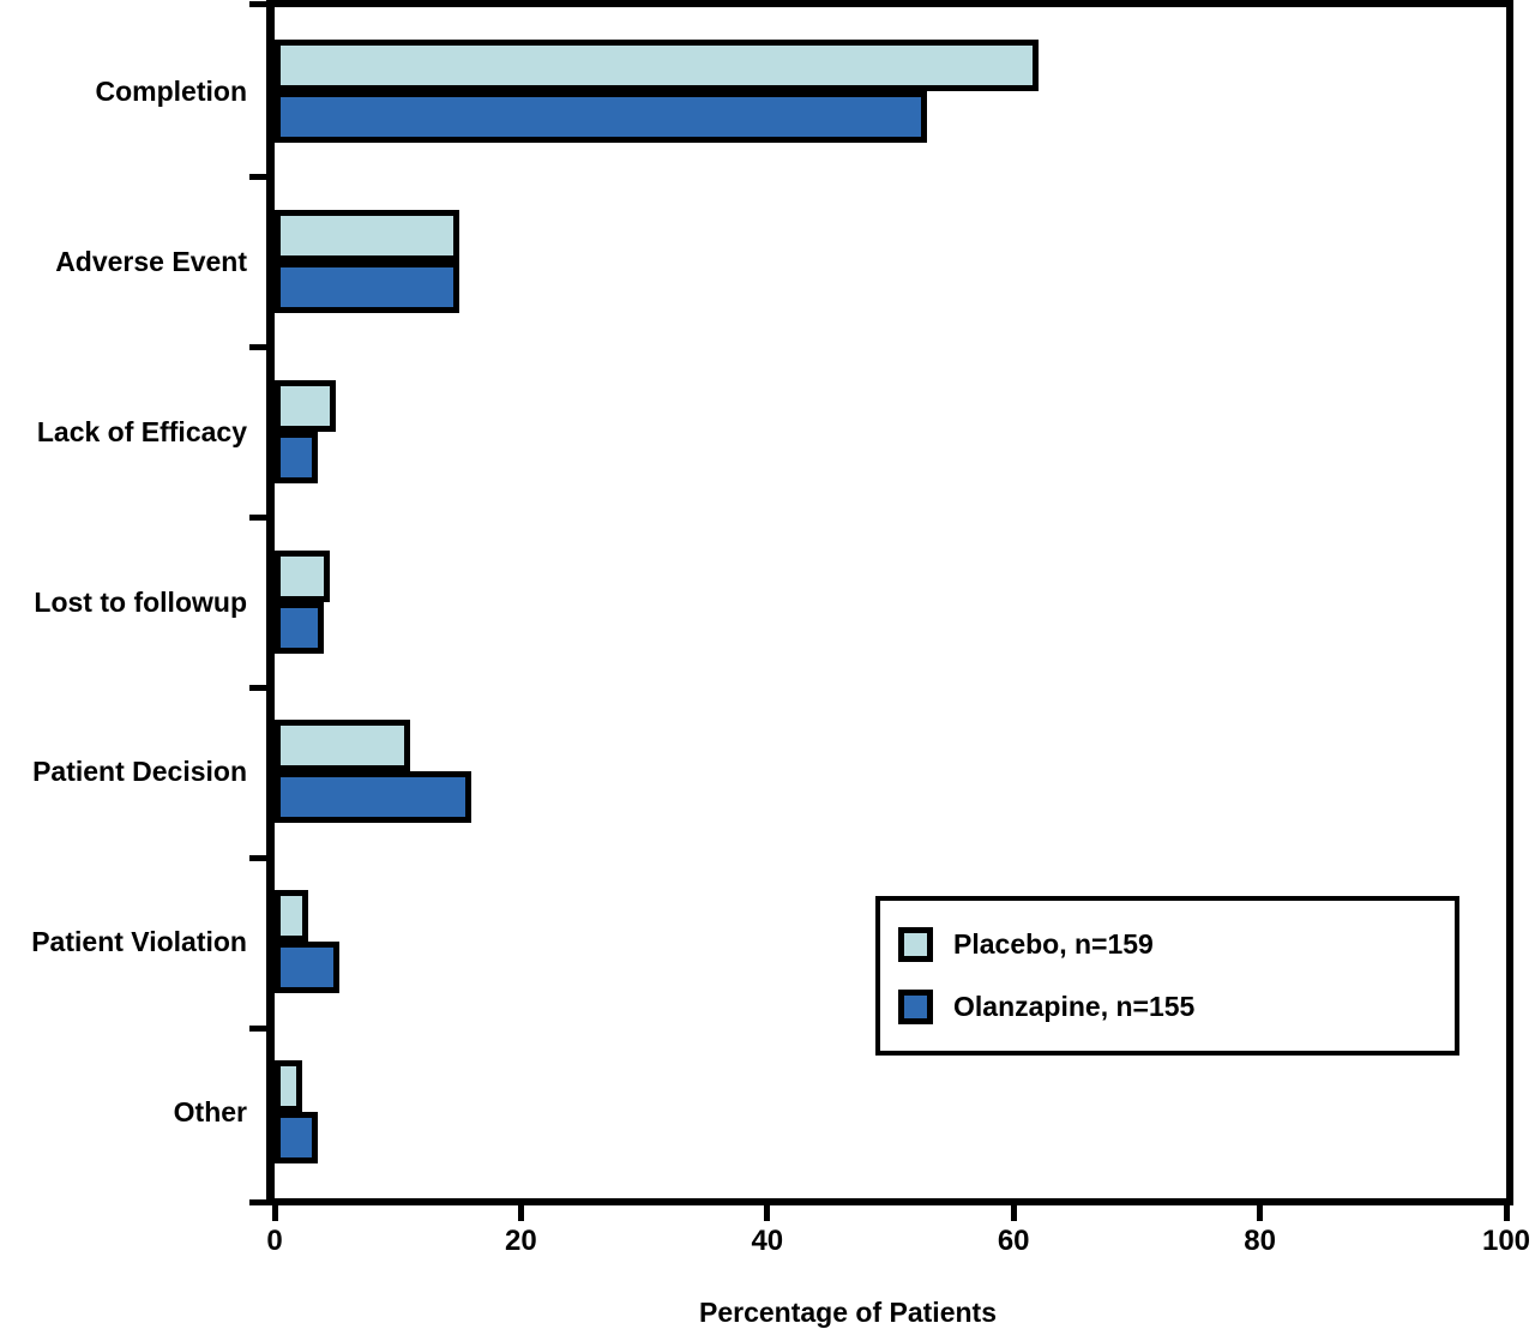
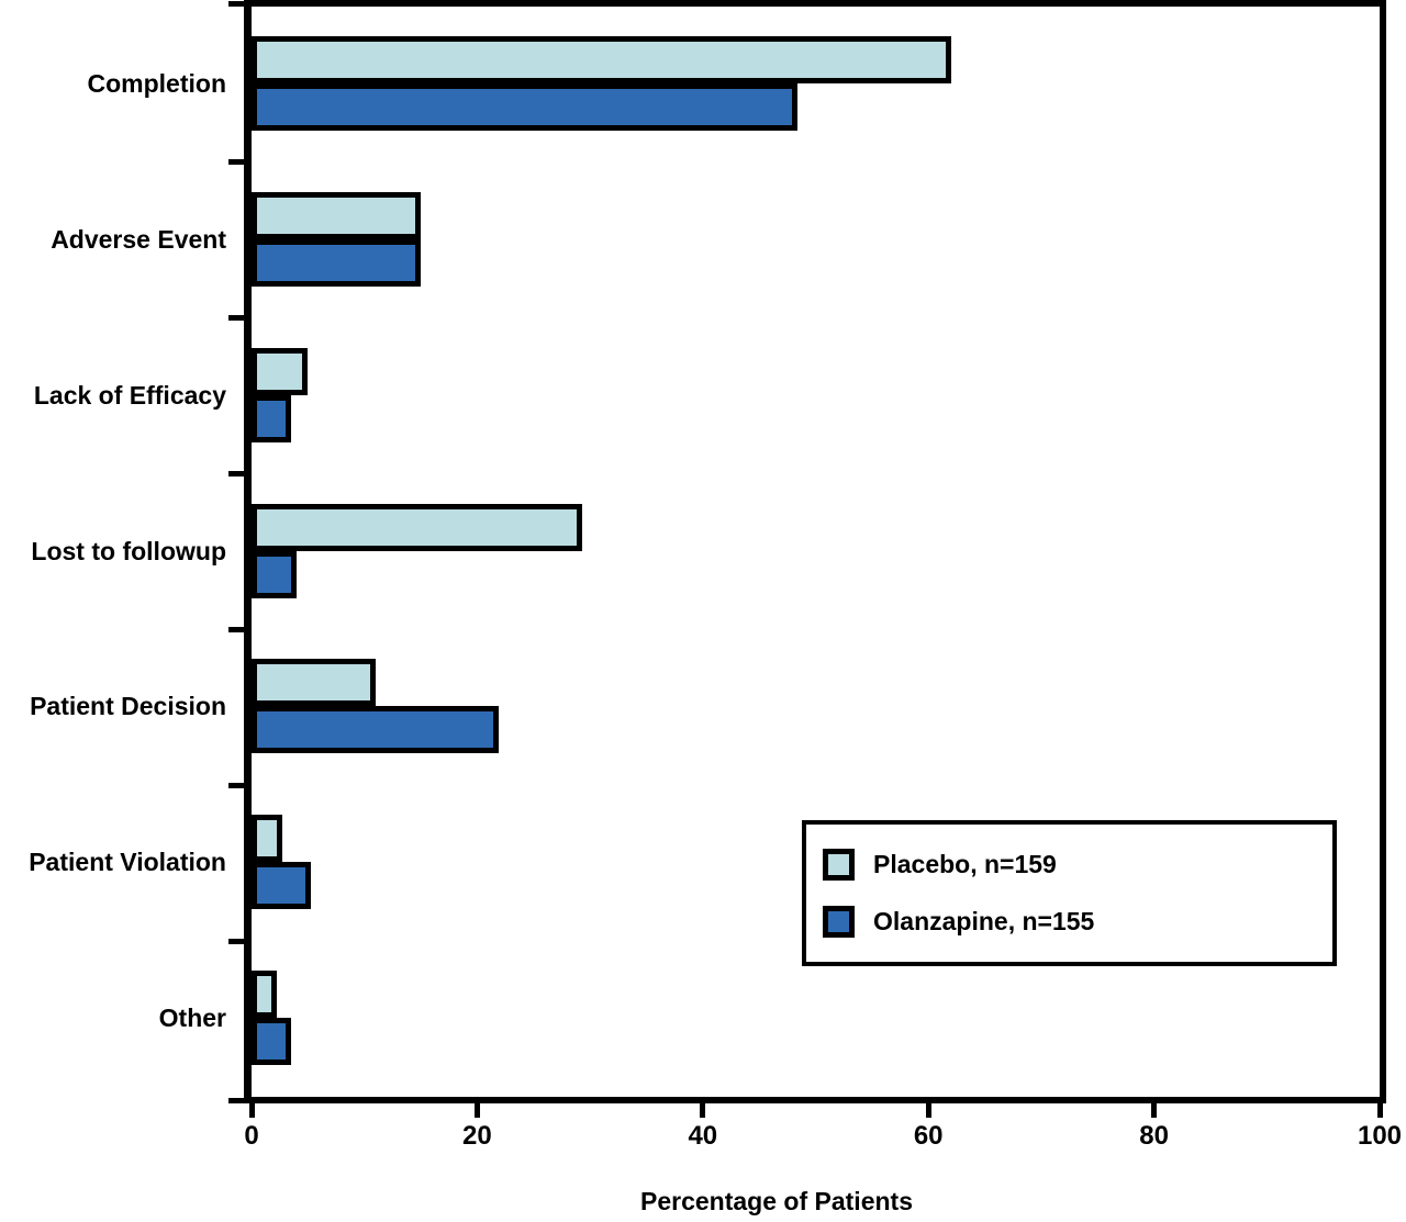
Olanzapine, n=155/Completion: 53.0 -> 48.4
Placebo, n=159/Lost to followup: 4.5 -> 29.3
Olanzapine, n=155/Patient Decision: 16.0 -> 21.9
